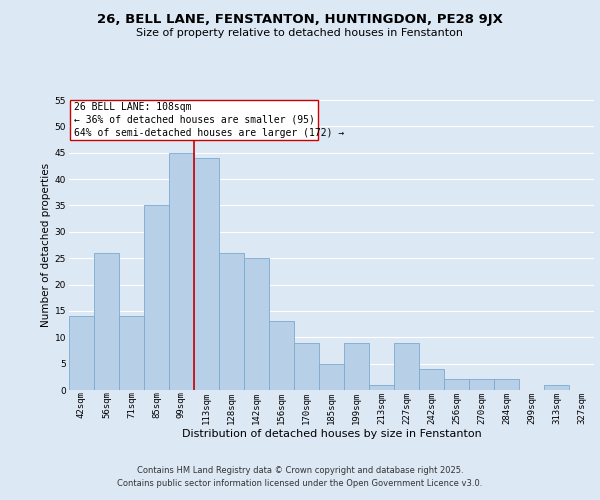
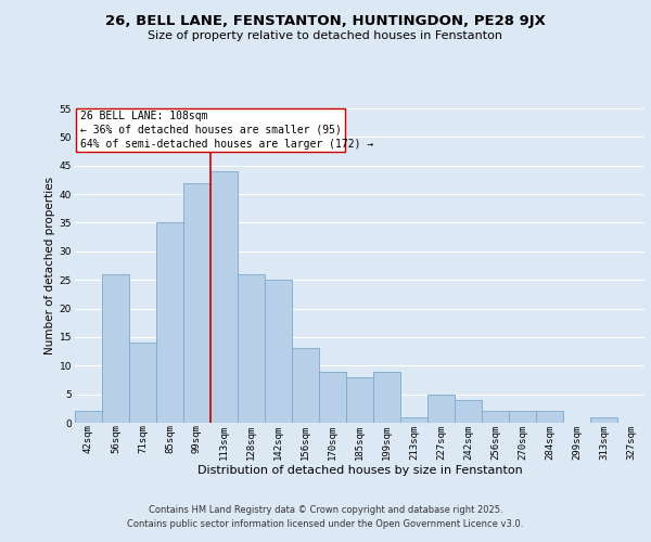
42sqm: 14 -> 2
99sqm: 45 -> 42
185sqm: 5 -> 8
227sqm: 9 -> 5
